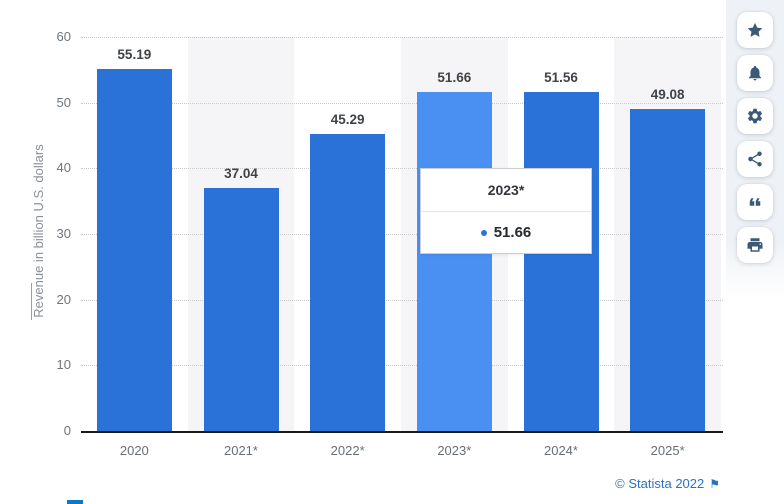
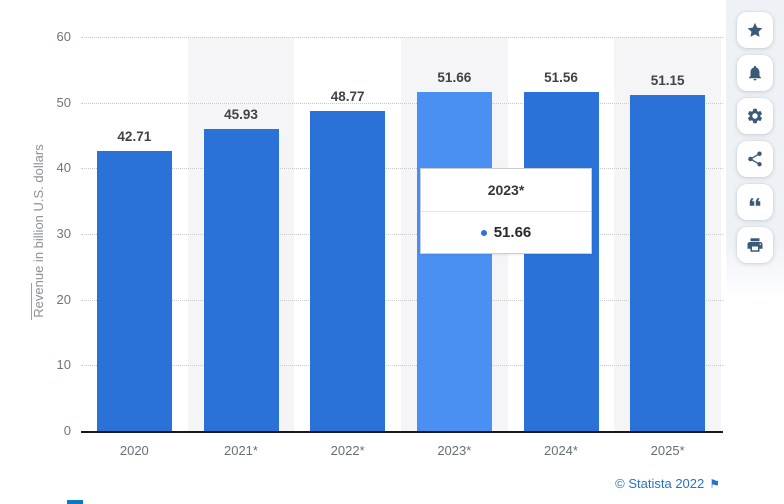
2020: 55.19 -> 42.71
2021*: 37.04 -> 45.93
2022*: 45.29 -> 48.77
2025*: 49.08 -> 51.15
